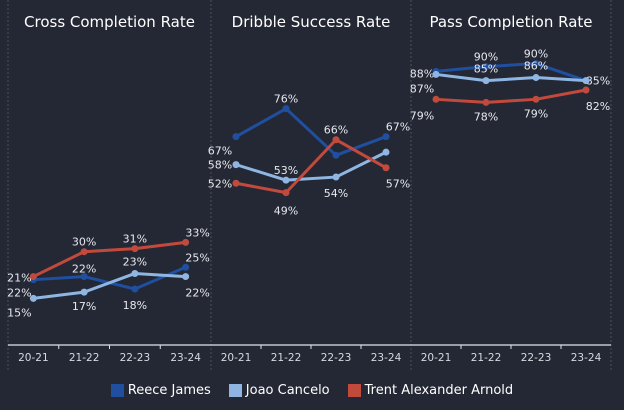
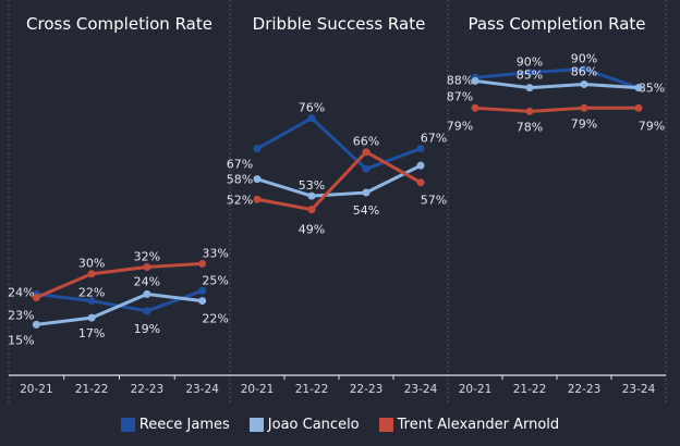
Cross Completion Rate/Reece James/20-21: 21% -> 24%
Cross Completion Rate/Trent Alexander Arnold/20-21: 22% -> 23%
Cross Completion Rate/Reece James/22-23: 18% -> 19%
Cross Completion Rate/Joao Cancelo/22-23: 23% -> 24%
Cross Completion Rate/Trent Alexander Arnold/22-23: 31% -> 32%
Pass Completion Rate/Trent Alexander Arnold/23-24: 82% -> 79%
